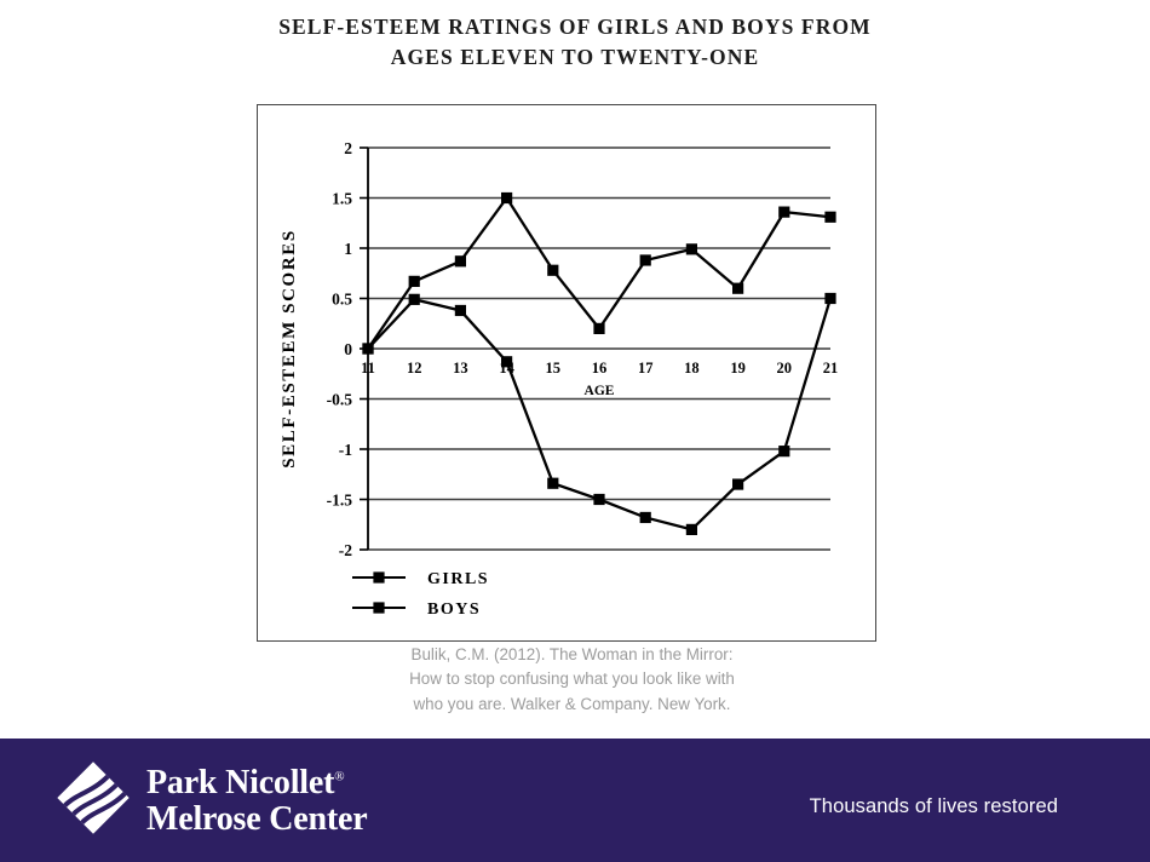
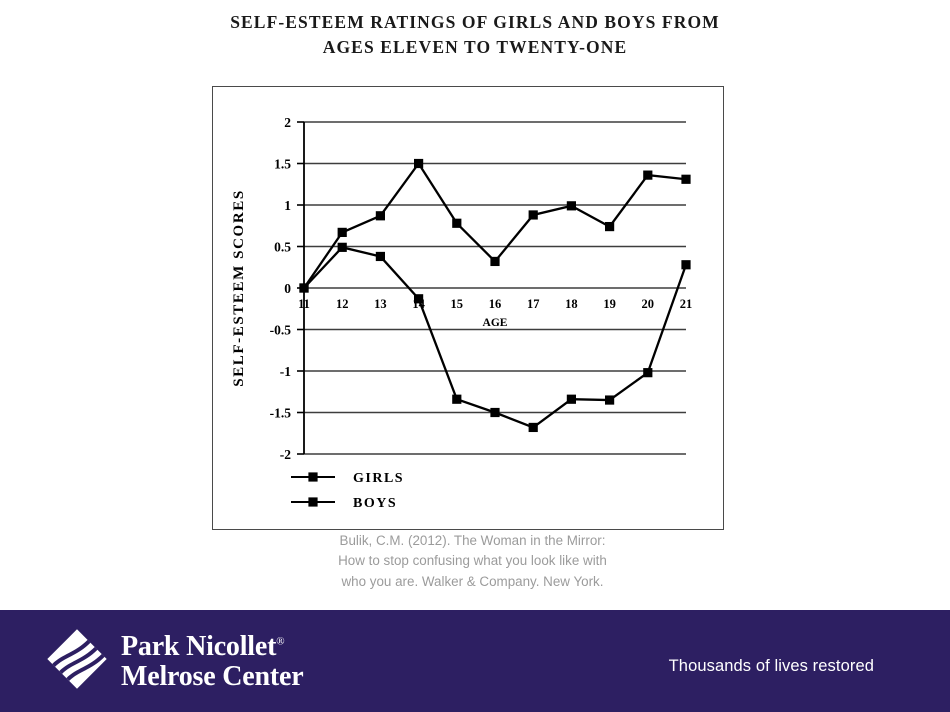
BOYS/16: 0.2 -> 0.3
GIRLS/18: -1.8 -> -1.3
BOYS/19: 0.6 -> 0.7
GIRLS/21: 0.5 -> 0.3
